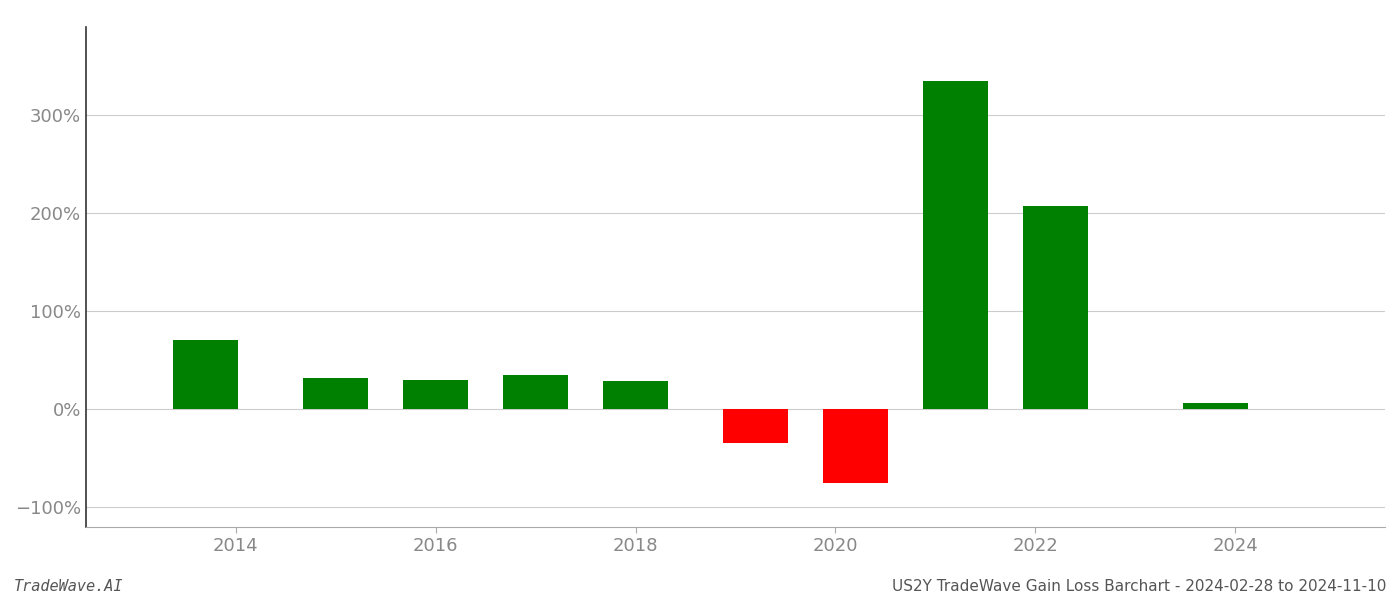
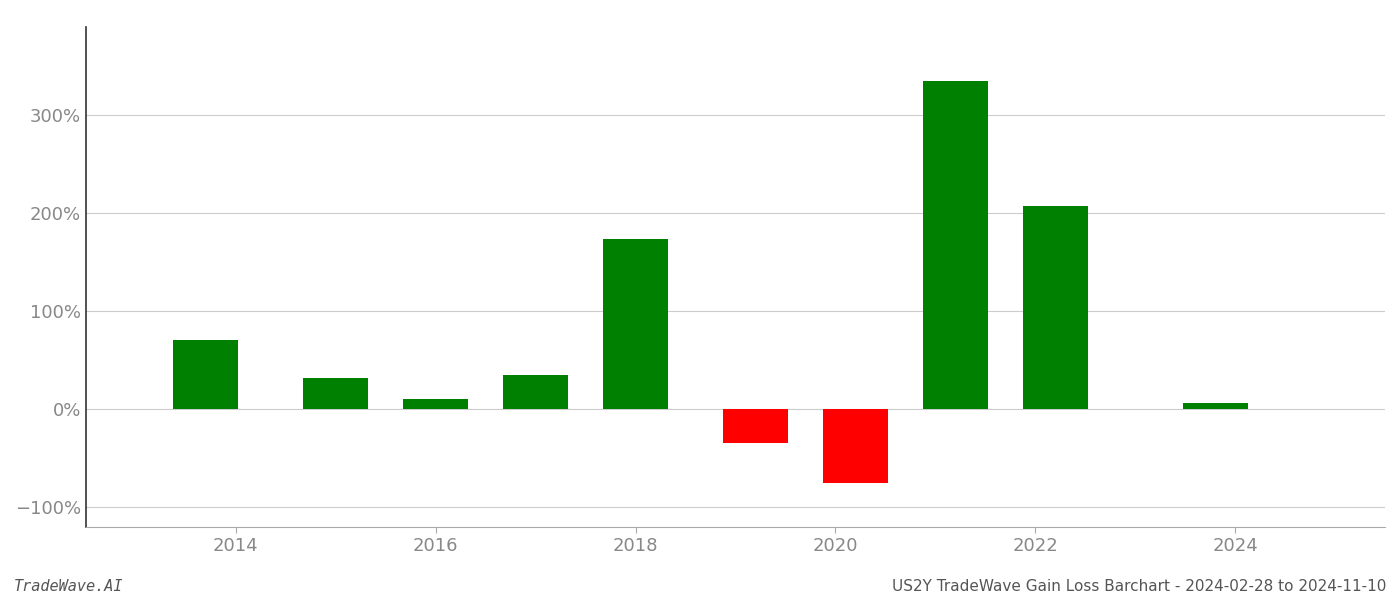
2016: 30% -> 10%
2018: 29% -> 174%
